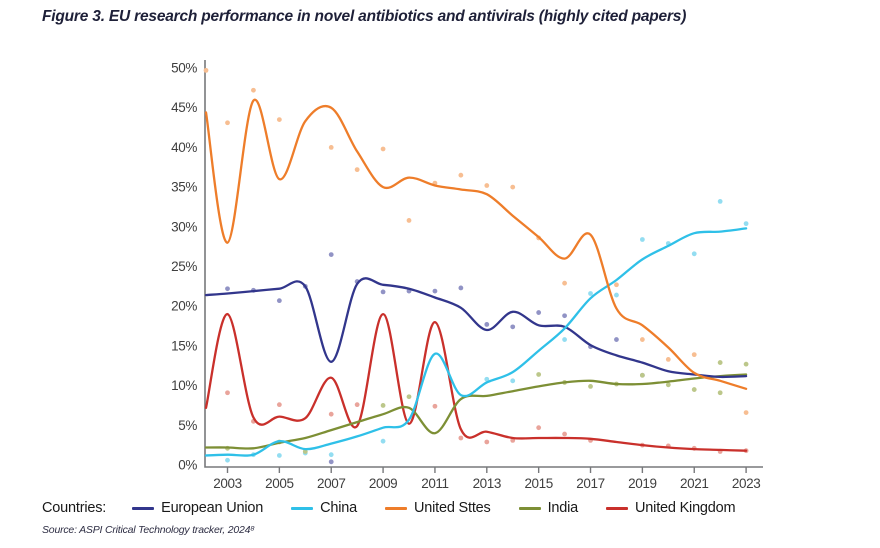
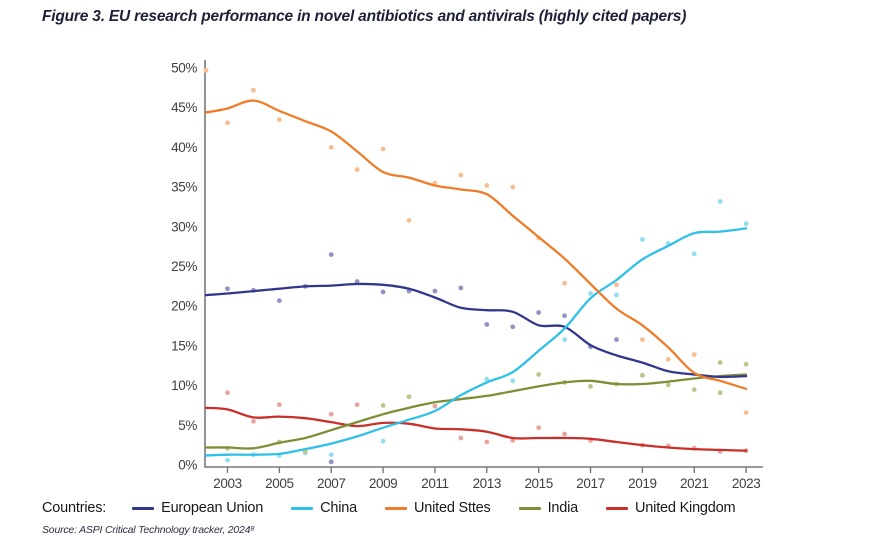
United Sttes/2003: 28% -> 45%
United Kingdom/2003: 19% -> 7%
China/2005: 3% -> 1%
United Sttes/2005: 36% -> 45%
European Union/2007: 13% -> 23%
United Sttes/2007: 45% -> 42%
United Kingdom/2007: 11% -> 5%
United Sttes/2009: 35% -> 37%
United Kingdom/2009: 19% -> 5%
China/2011: 14% -> 7%
India/2011: 4% -> 8%
United Kingdom/2011: 18% -> 5%
European Union/2013: 17% -> 20%
United Sttes/2017: 29% -> 23%
